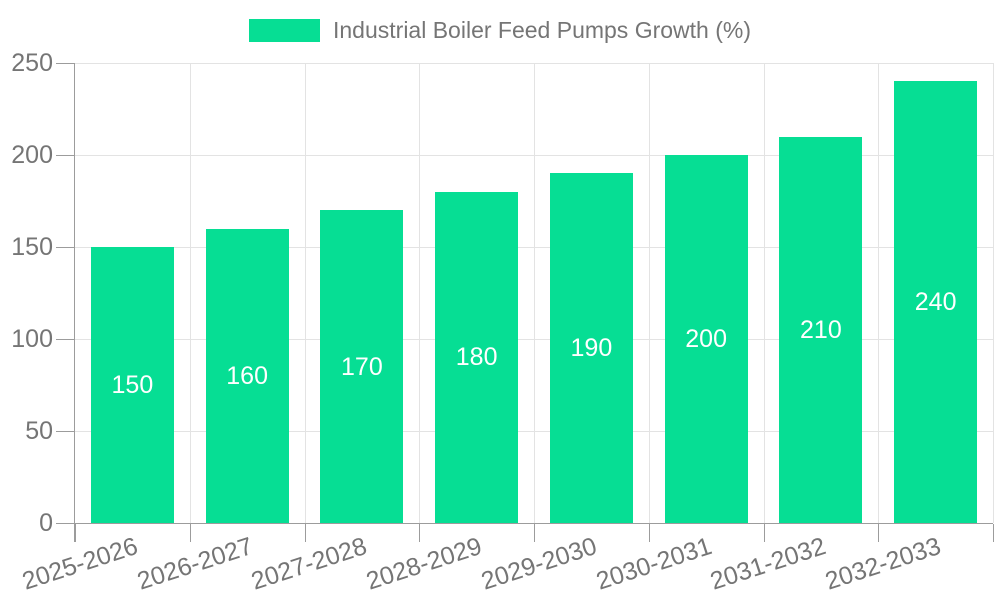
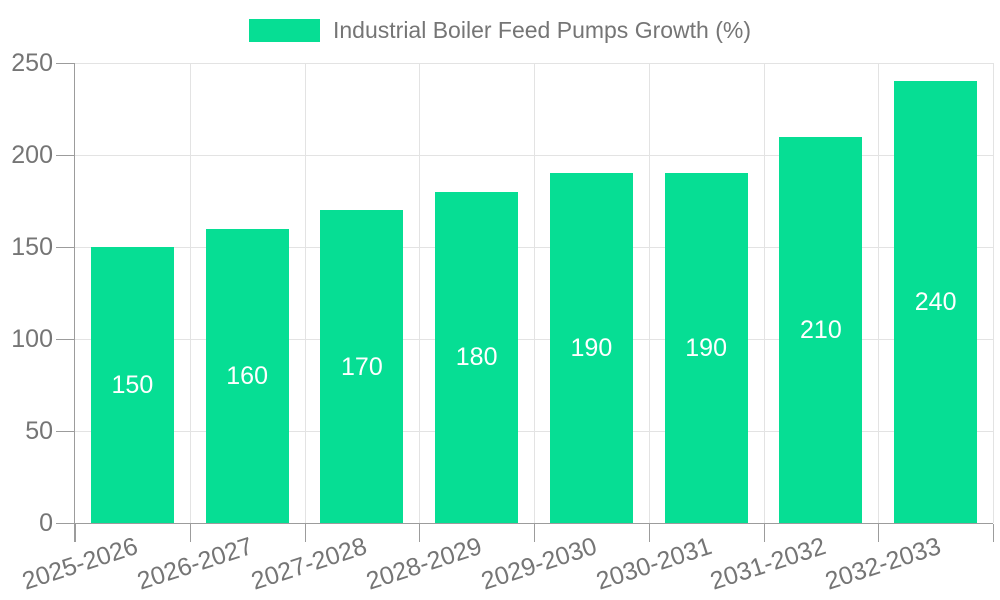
2030-2031: 200 -> 190
